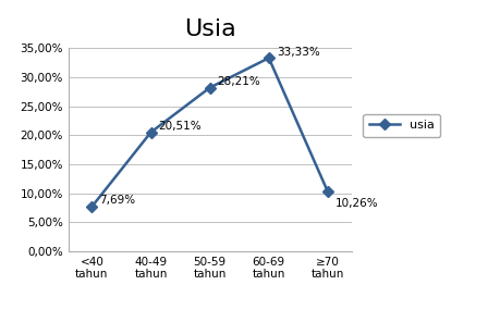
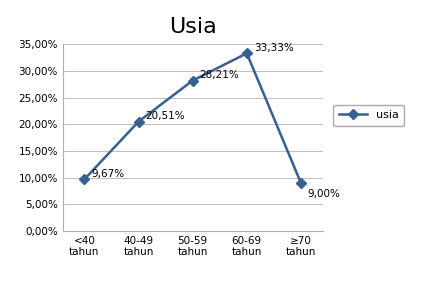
<40 tahun: 7,69% -> 9,67%
≥70 tahun: 10,26% -> 9,00%
